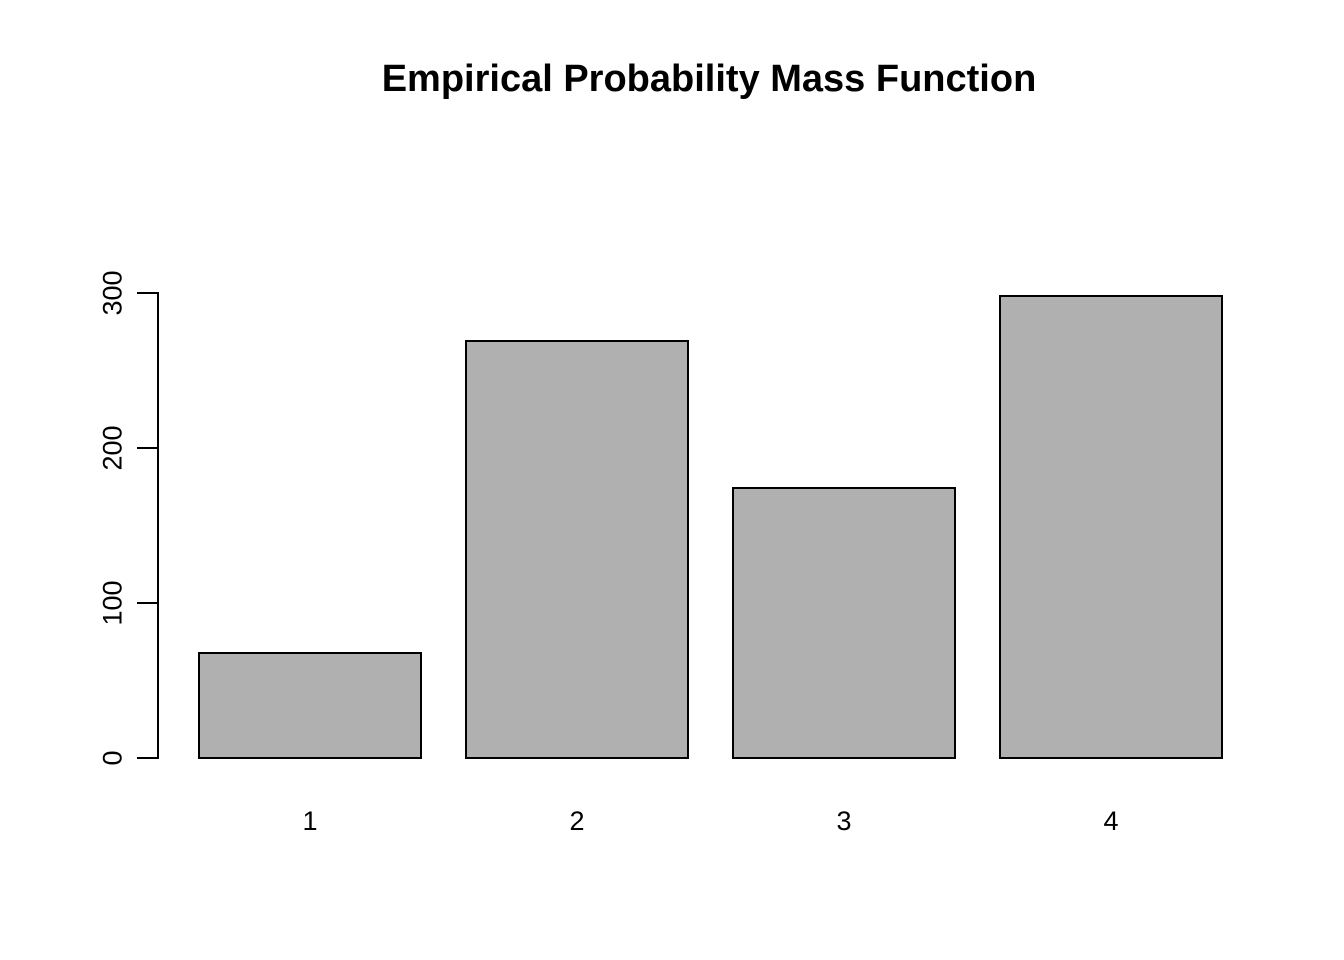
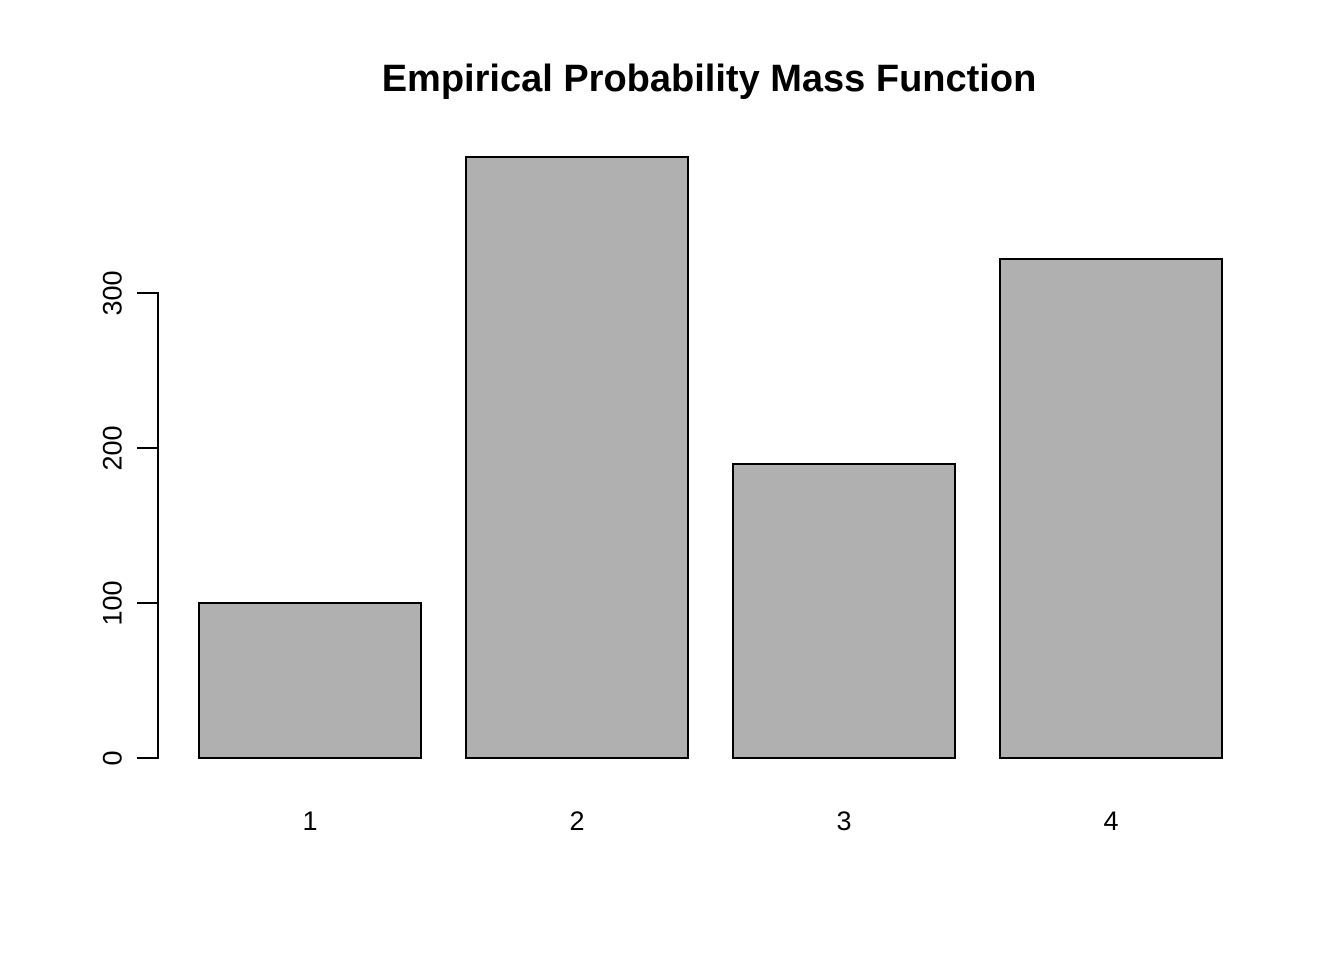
1: 68 -> 100
2: 269 -> 388
3: 174 -> 190
4: 298 -> 322
